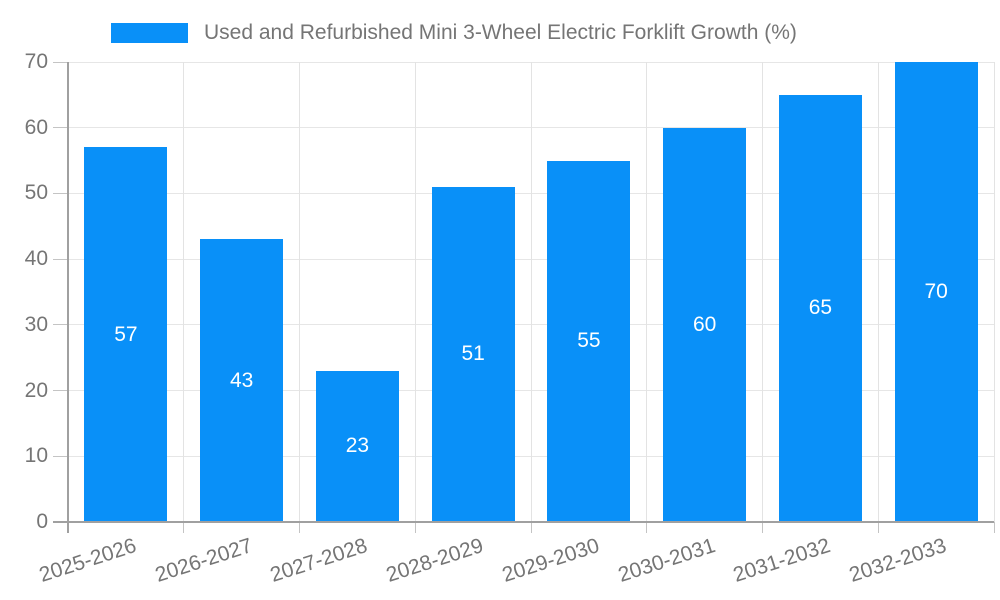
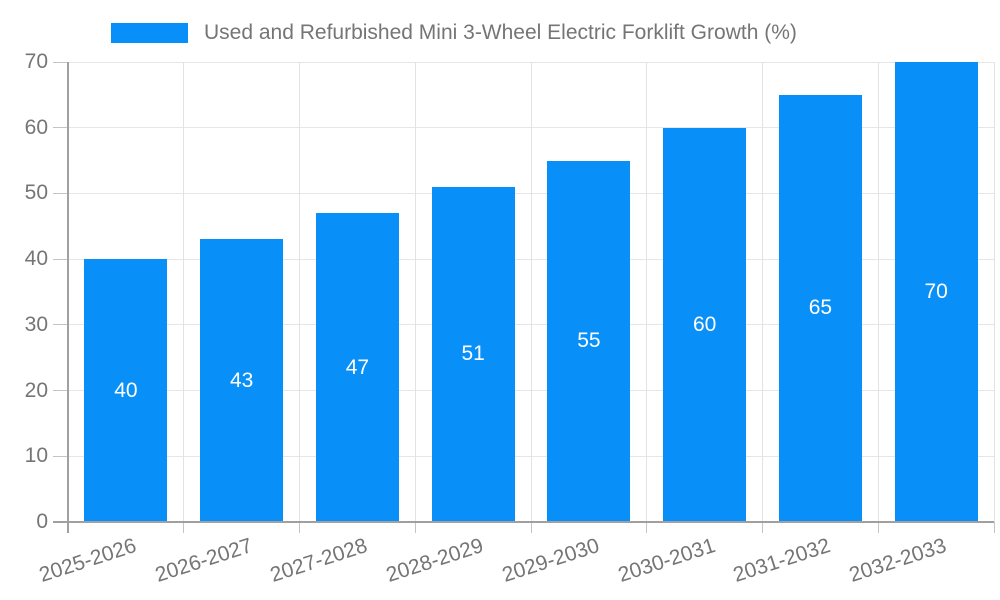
2025-2026: 57 -> 40
2027-2028: 23 -> 47
